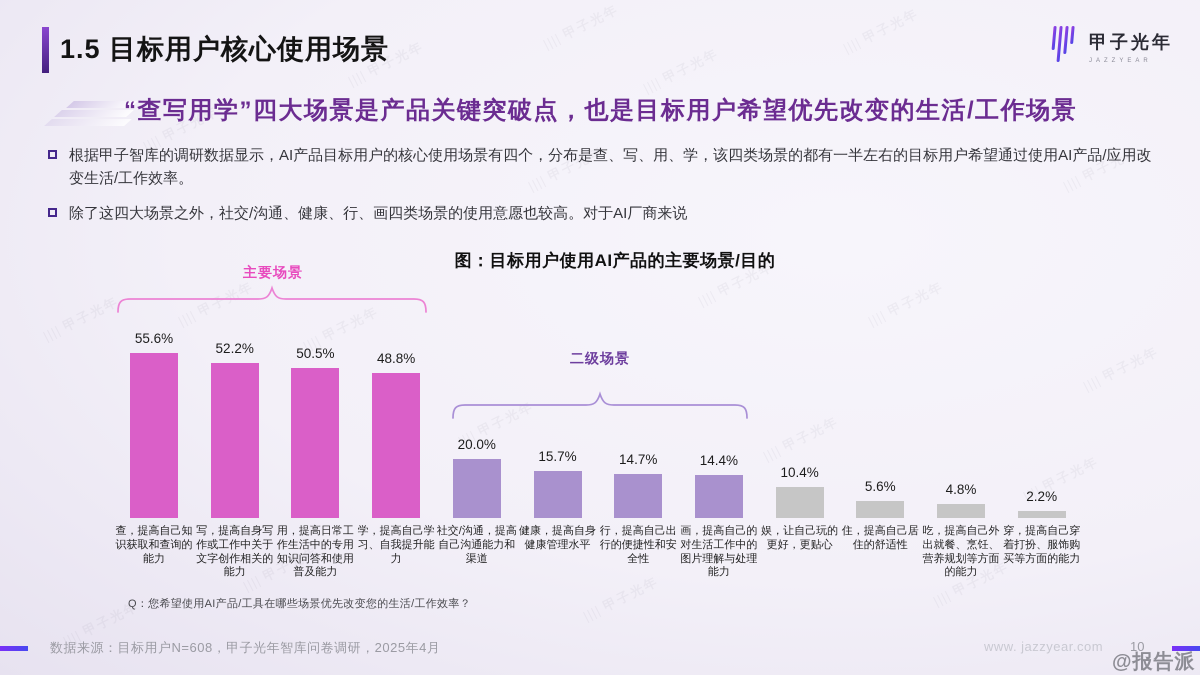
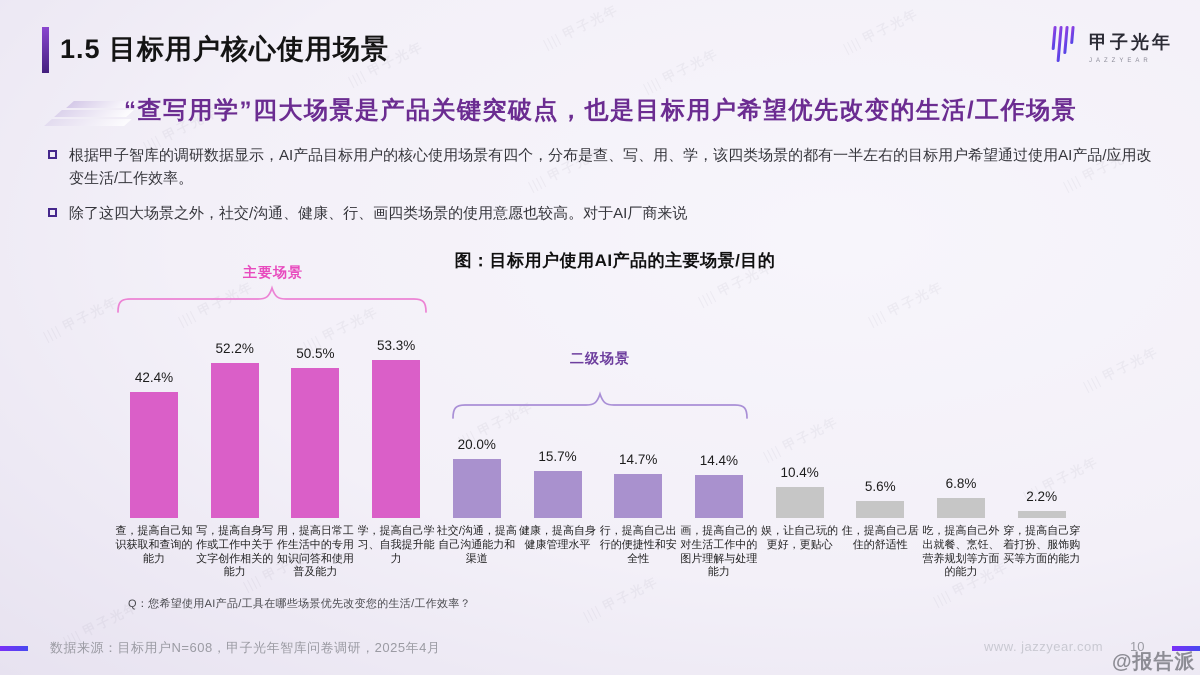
查，提高自己知识获取和查询的能力: 55.6% -> 42.4%
学，提高自己学习、自我提升能力: 48.8% -> 53.3%
吃，提高自己外出就餐、烹饪、营养规划等方面的能力: 4.8% -> 6.8%
